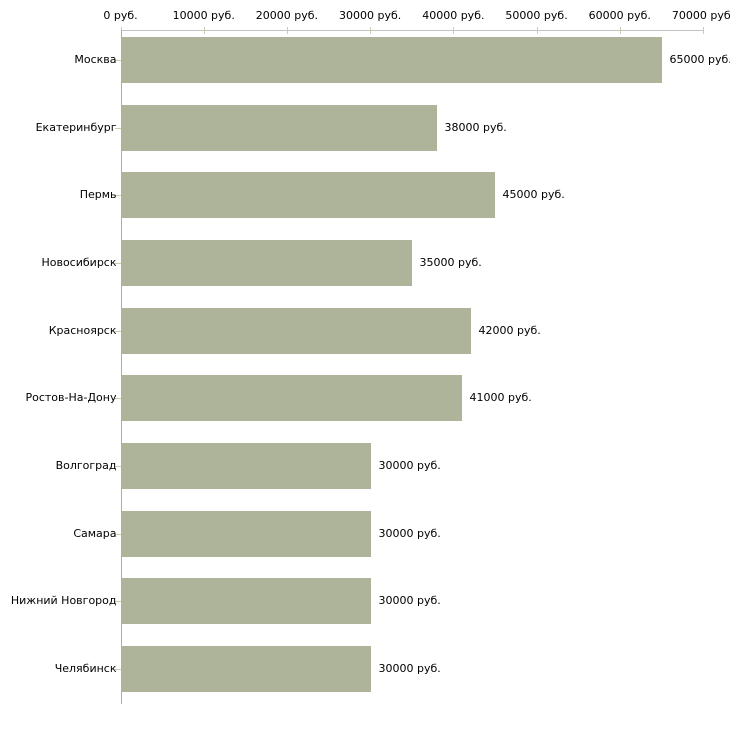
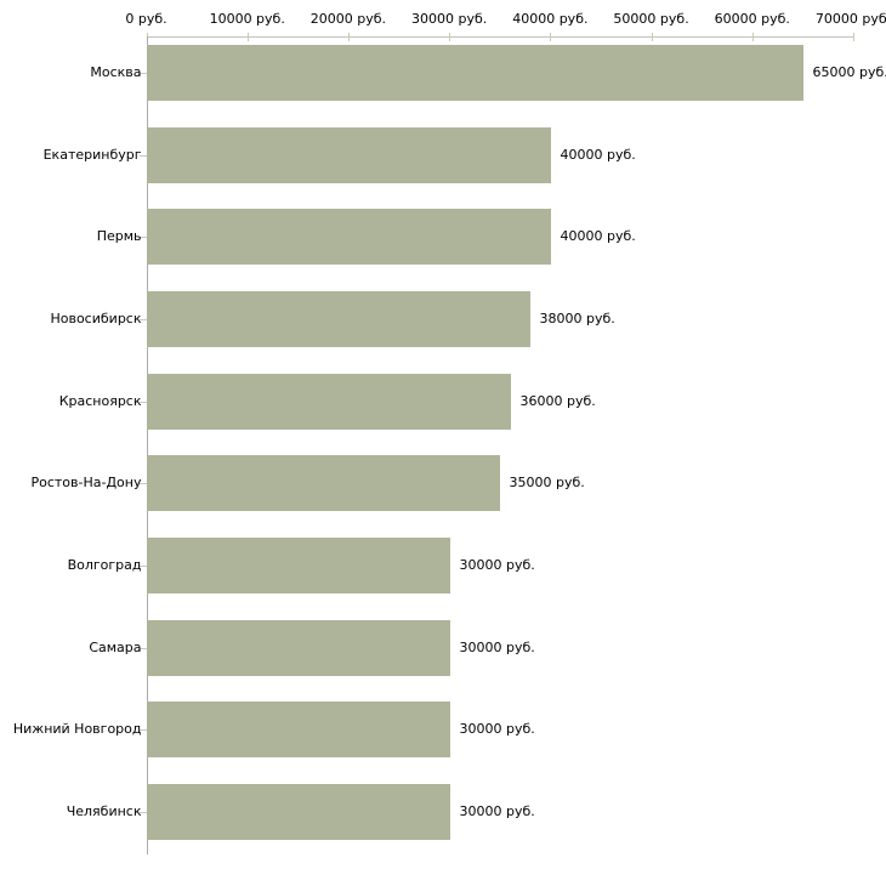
Екатеринбург: 38000 -> 40000
Пермь: 45000 -> 40000
Новосибирск: 35000 -> 38000
Красноярск: 42000 -> 36000
Ростов-На-Дону: 41000 -> 35000
